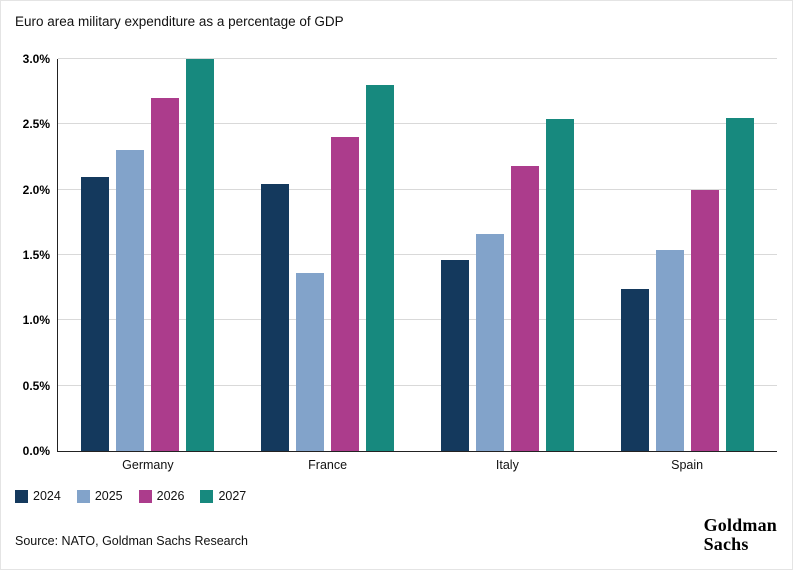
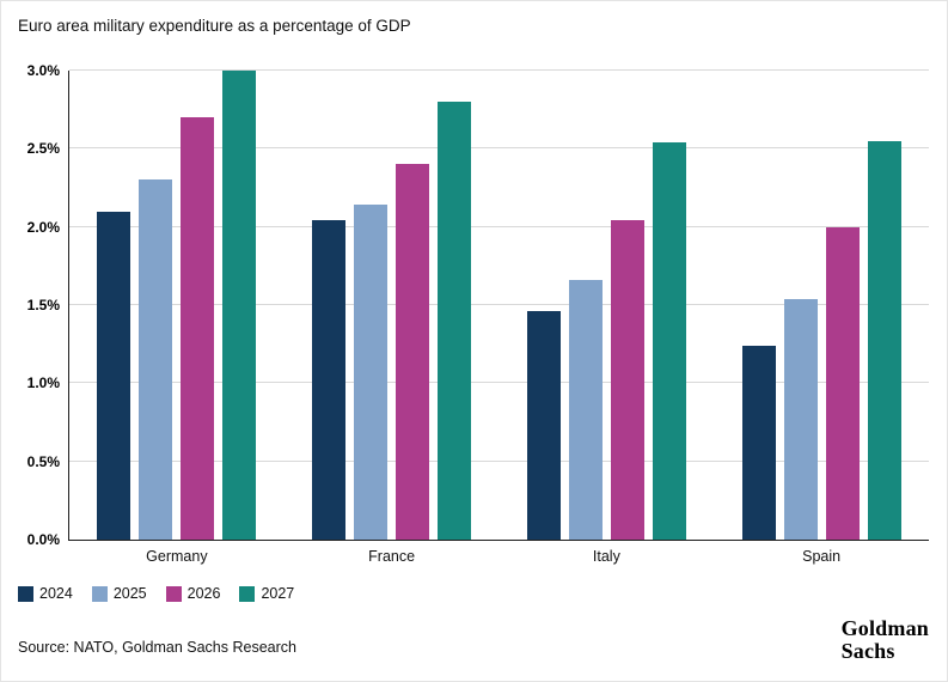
2025/France: 1.36% -> 2.14%
2026/Italy: 2.18% -> 2.04%
